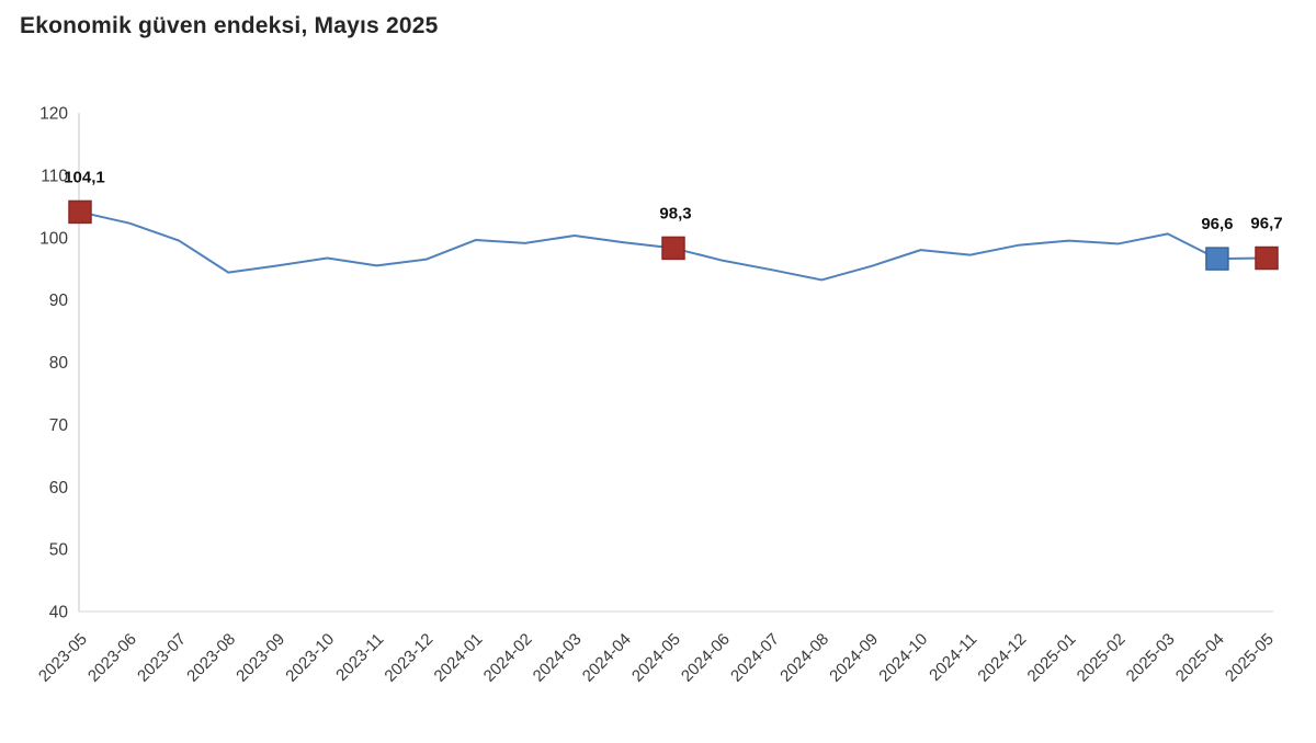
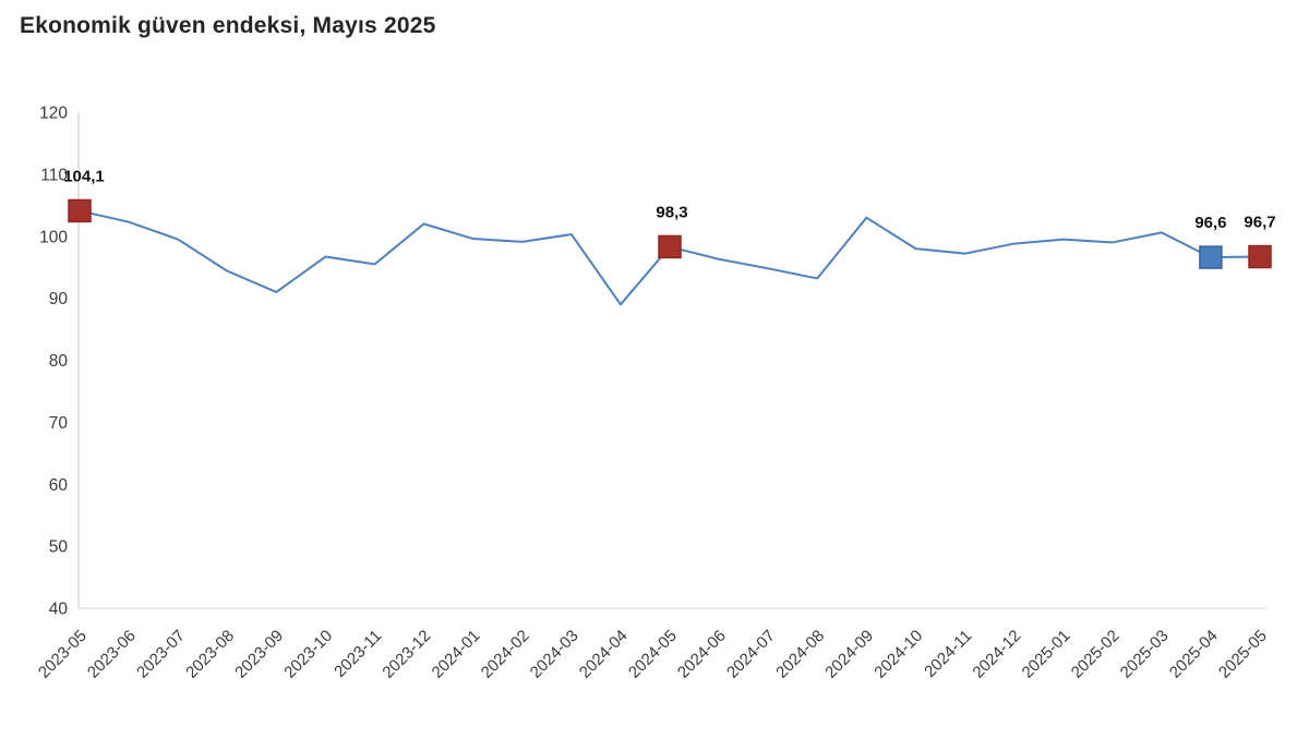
2023-09: 96 -> 91
2023-12: 96 -> 102
2024-04: 99 -> 89
2024-09: 95 -> 103
